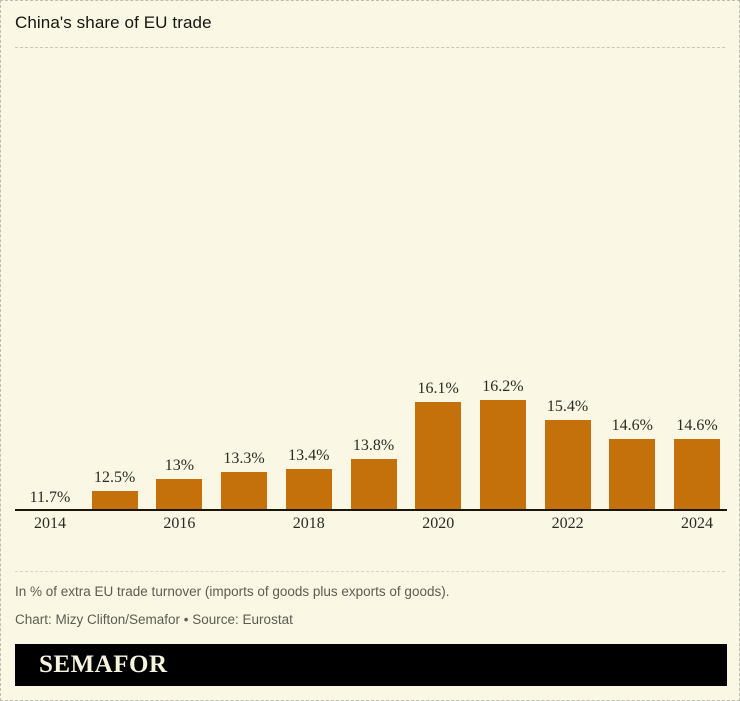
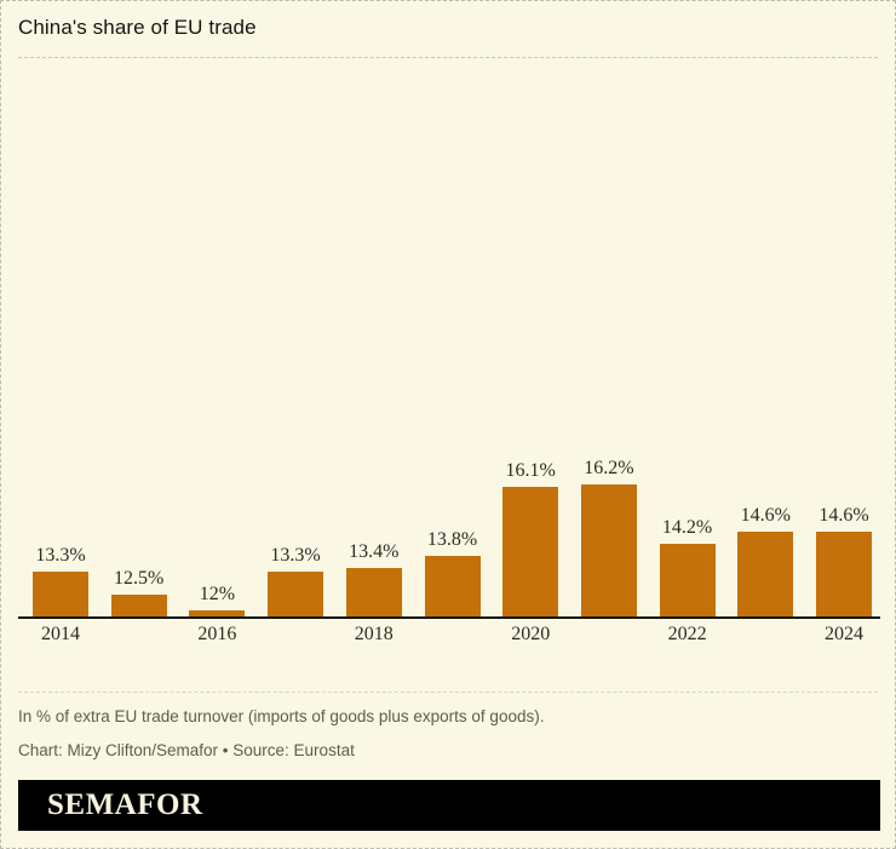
2014: 11.7% -> 13.3%
2016: 13% -> 12%
2022: 15.4% -> 14.2%
